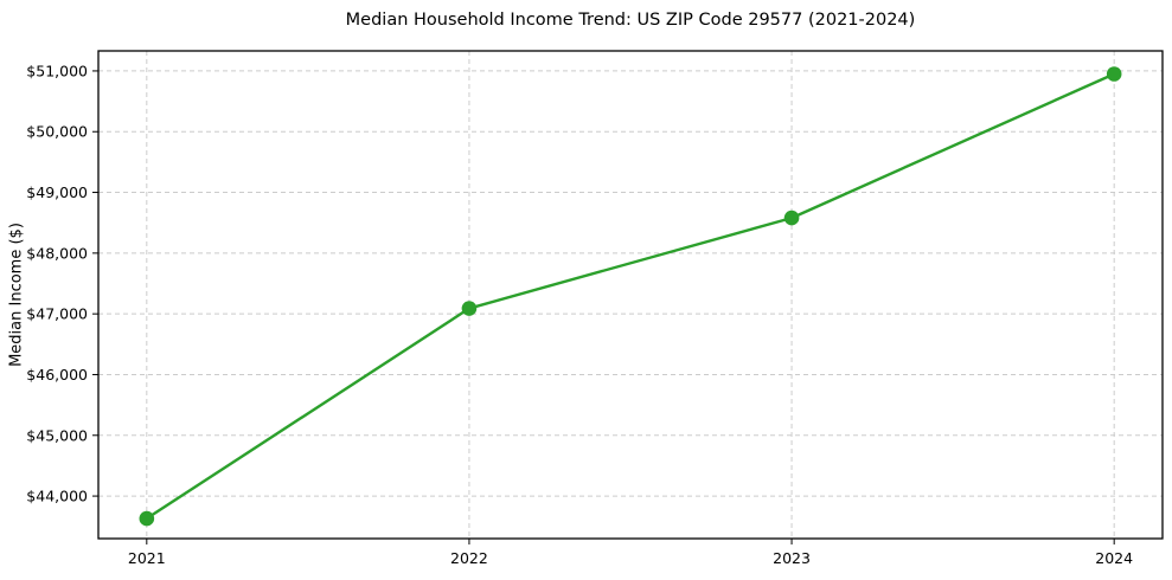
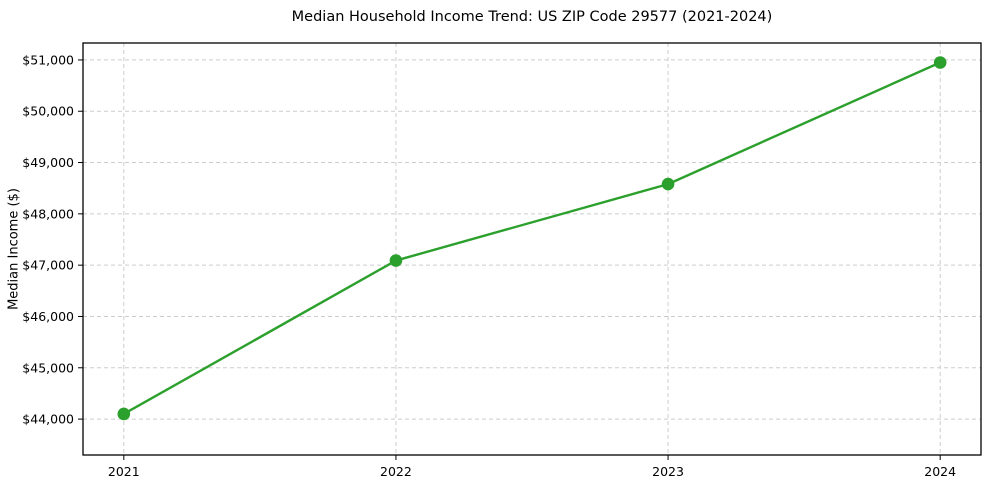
2021: $43600 -> $44100
